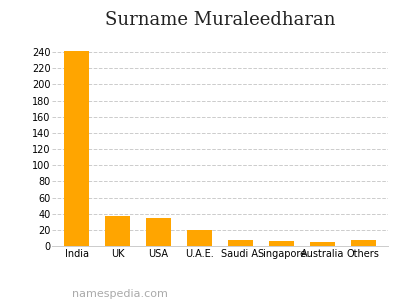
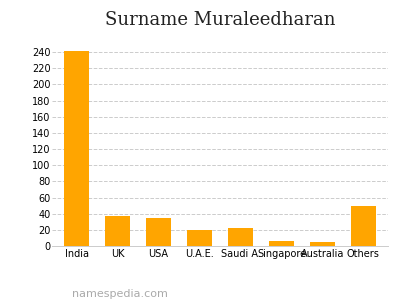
Saudi A.: 8 -> 22
Others: 7 -> 50
